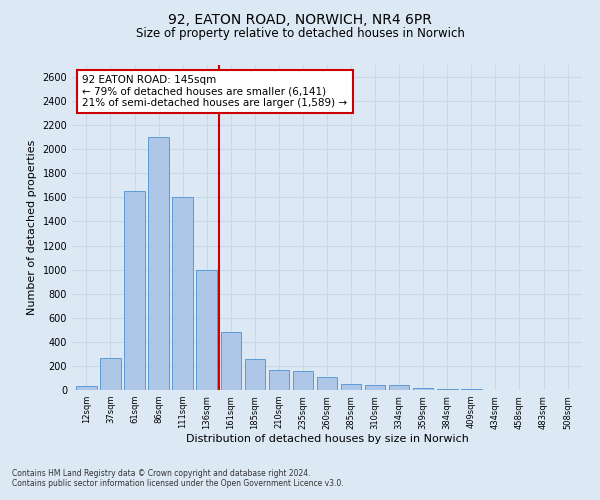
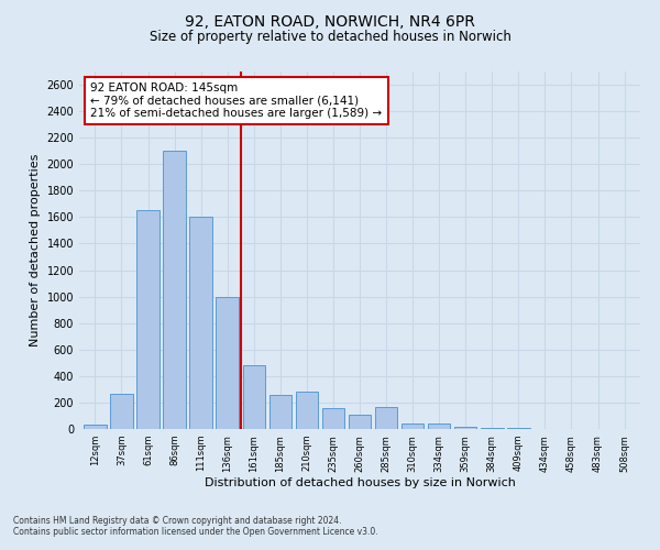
210sqm: 160 -> 280
285sqm: 50 -> 170
